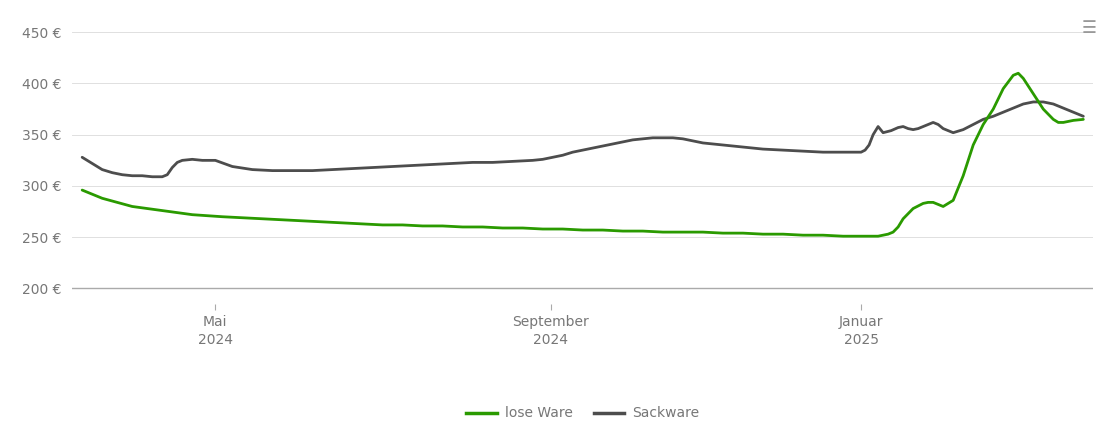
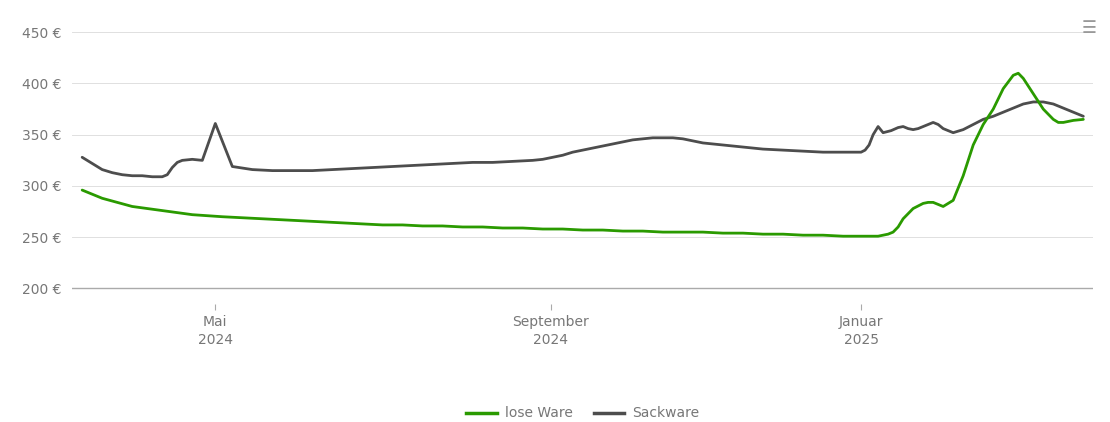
Sackware/Mai 2024: 325 € -> 361 €
